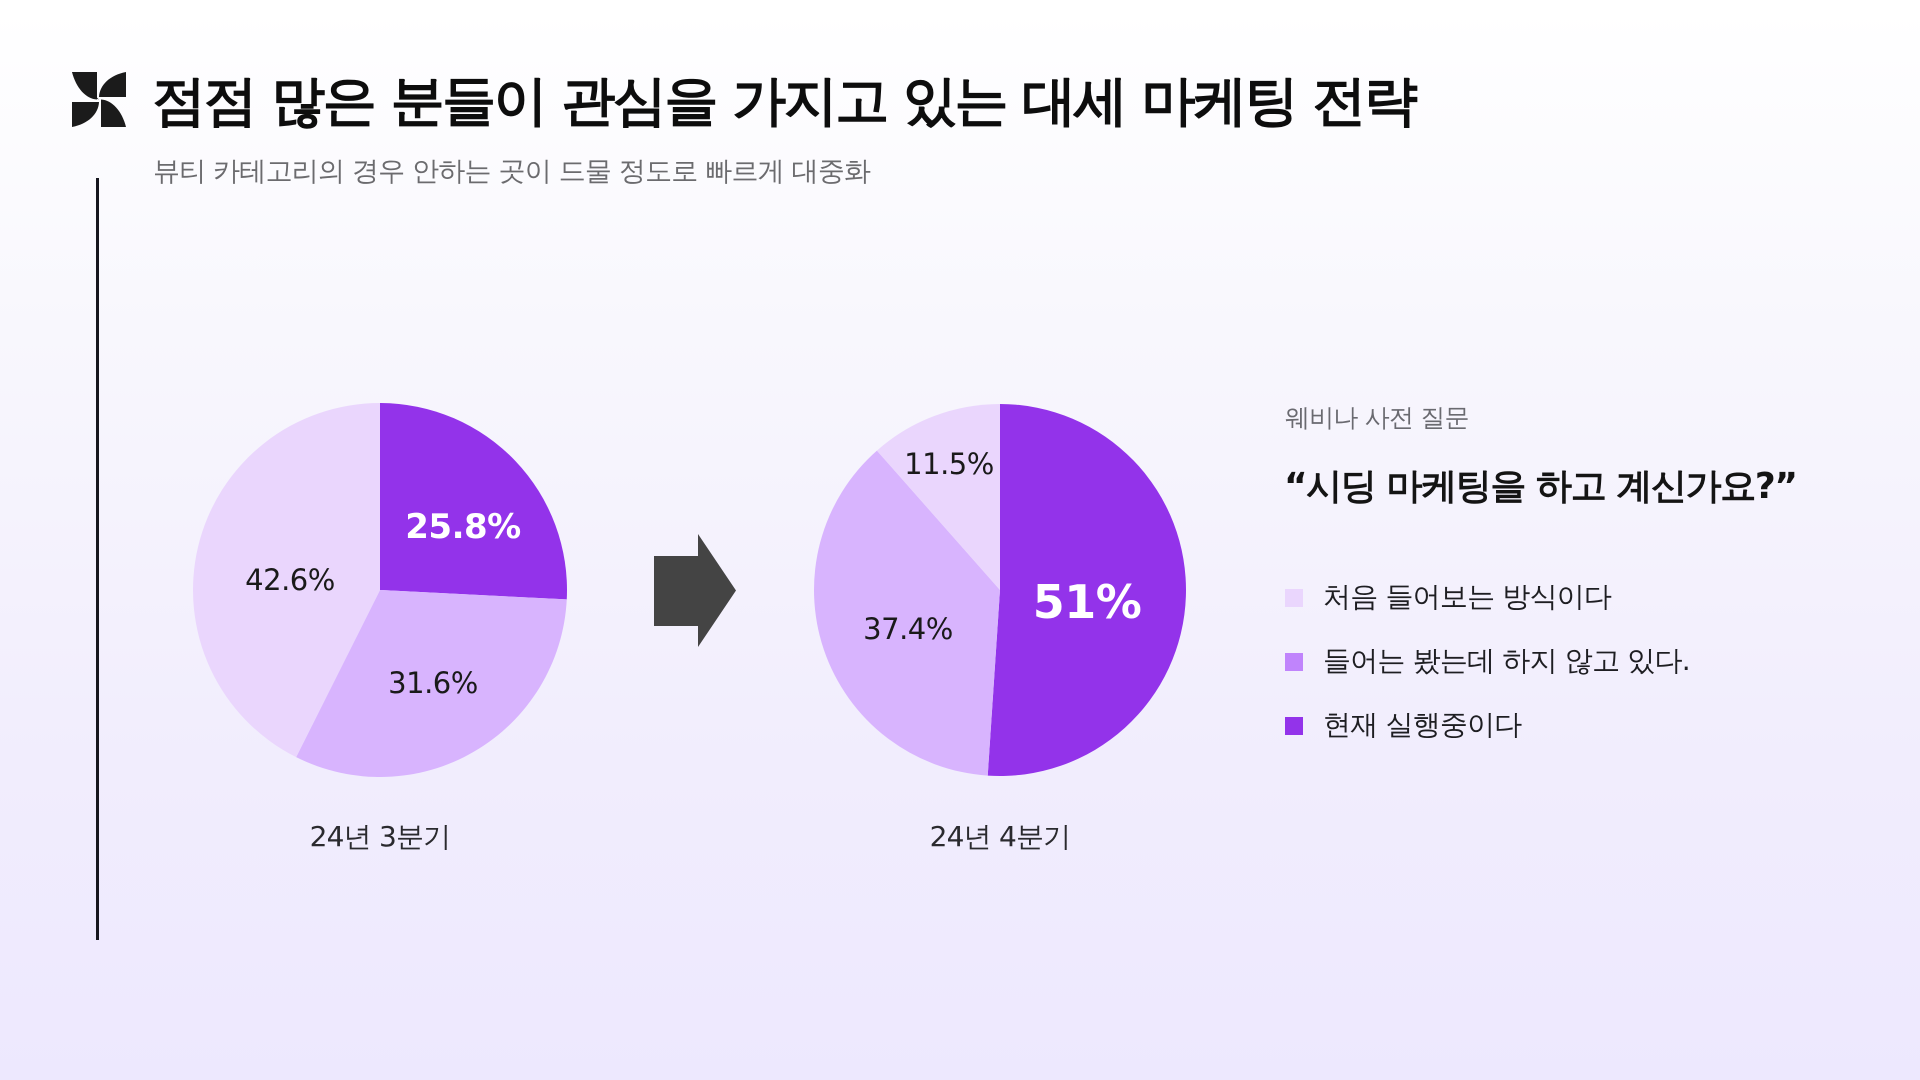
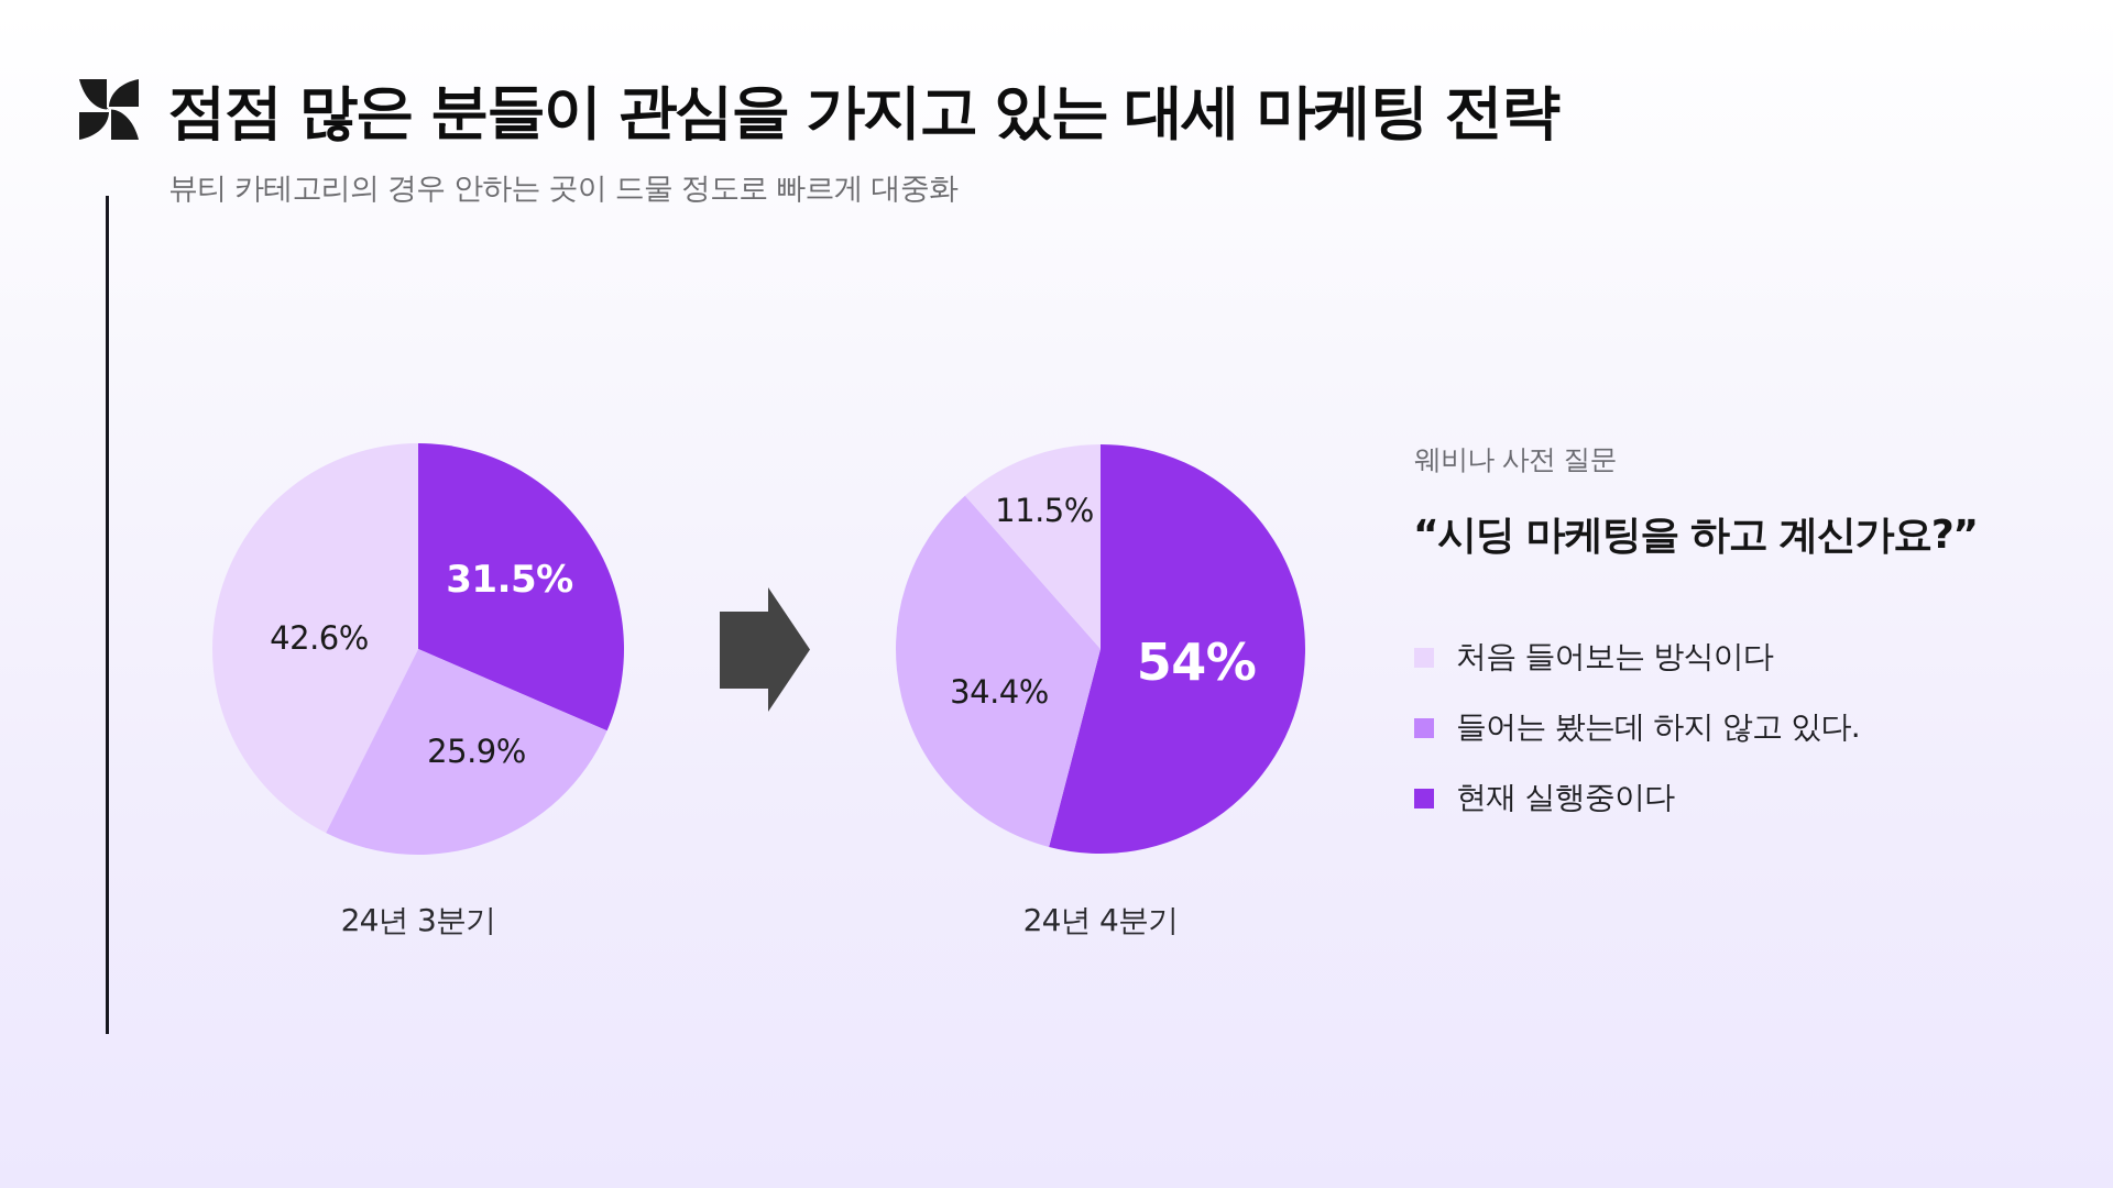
24년 3분기/현재 실행중이다: 25.8% -> 31.5%
24년 3분기/들어는 봤는데 하지 않고 있다.: 31.6% -> 25.9%
24년 4분기/현재 실행중이다: 51% -> 54%
24년 4분기/들어는 봤는데 하지 않고 있다.: 37.4% -> 34.4%
